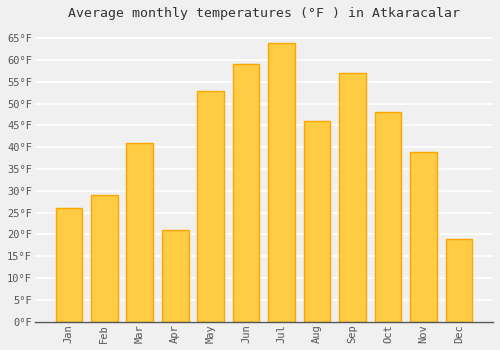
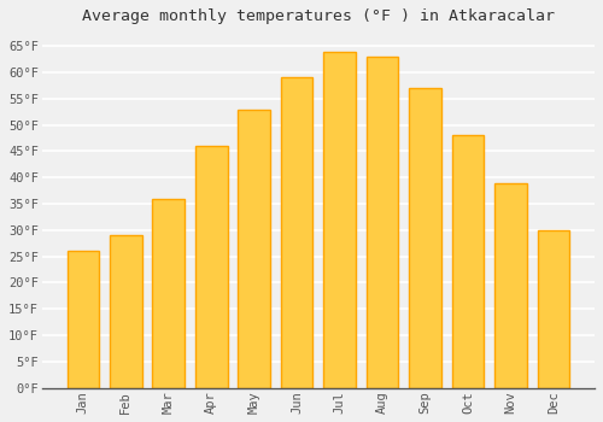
Mar: 41°F -> 36°F
Apr: 21°F -> 46°F
Aug: 46°F -> 63°F
Dec: 19°F -> 30°F
